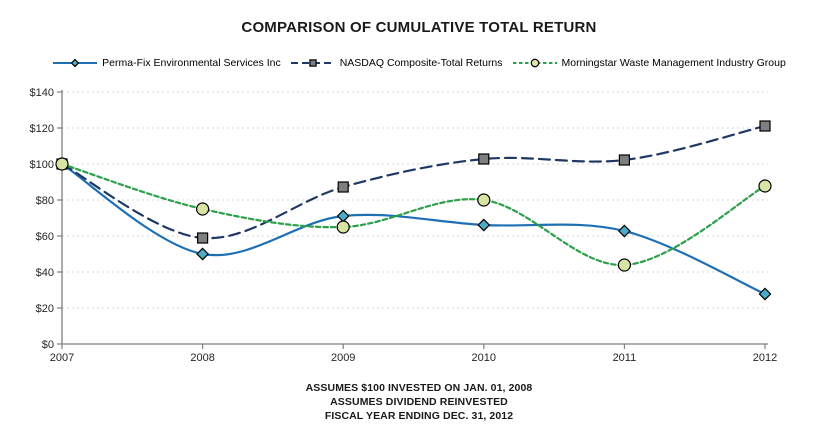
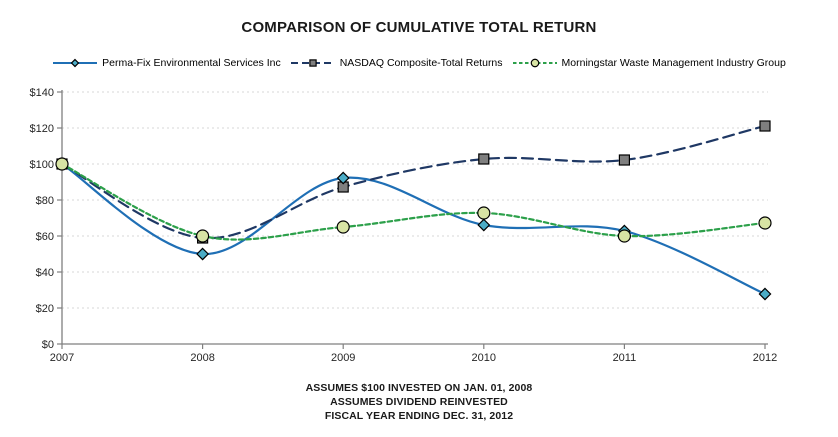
Morningstar Waste Management Industry Group/2008: $75 -> $60
Perma-Fix Environmental Services Inc/2009: $71 -> $92
Morningstar Waste Management Industry Group/2010: $80 -> $73
Morningstar Waste Management Industry Group/2011: $44 -> $60
Morningstar Waste Management Industry Group/2012: $88 -> $67
